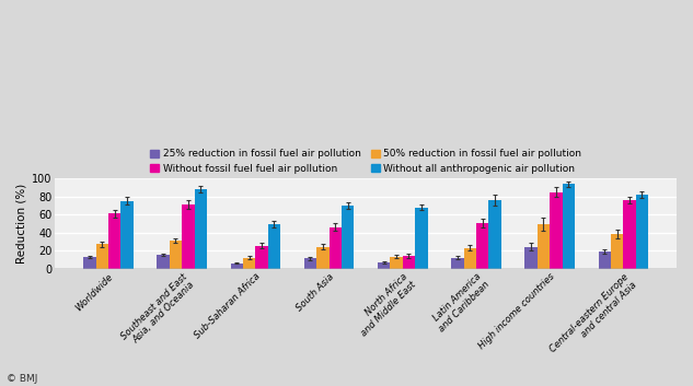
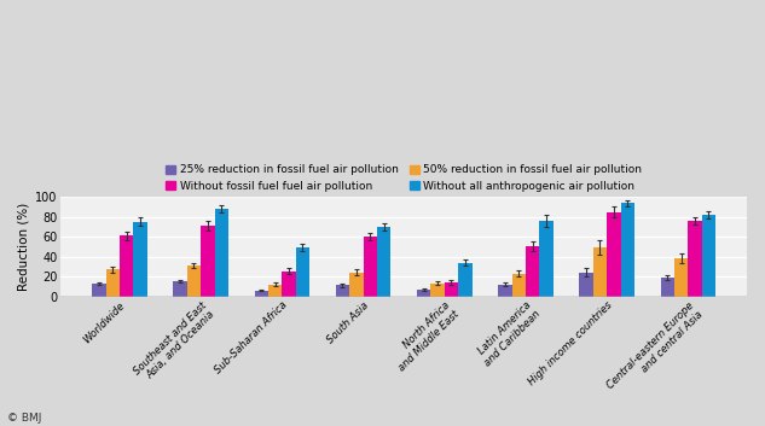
Without fossil fuel fuel air pollution/South Asia: 46 -> 60
Without all anthropogenic air pollution/North Africa and Middle East: 68 -> 34
